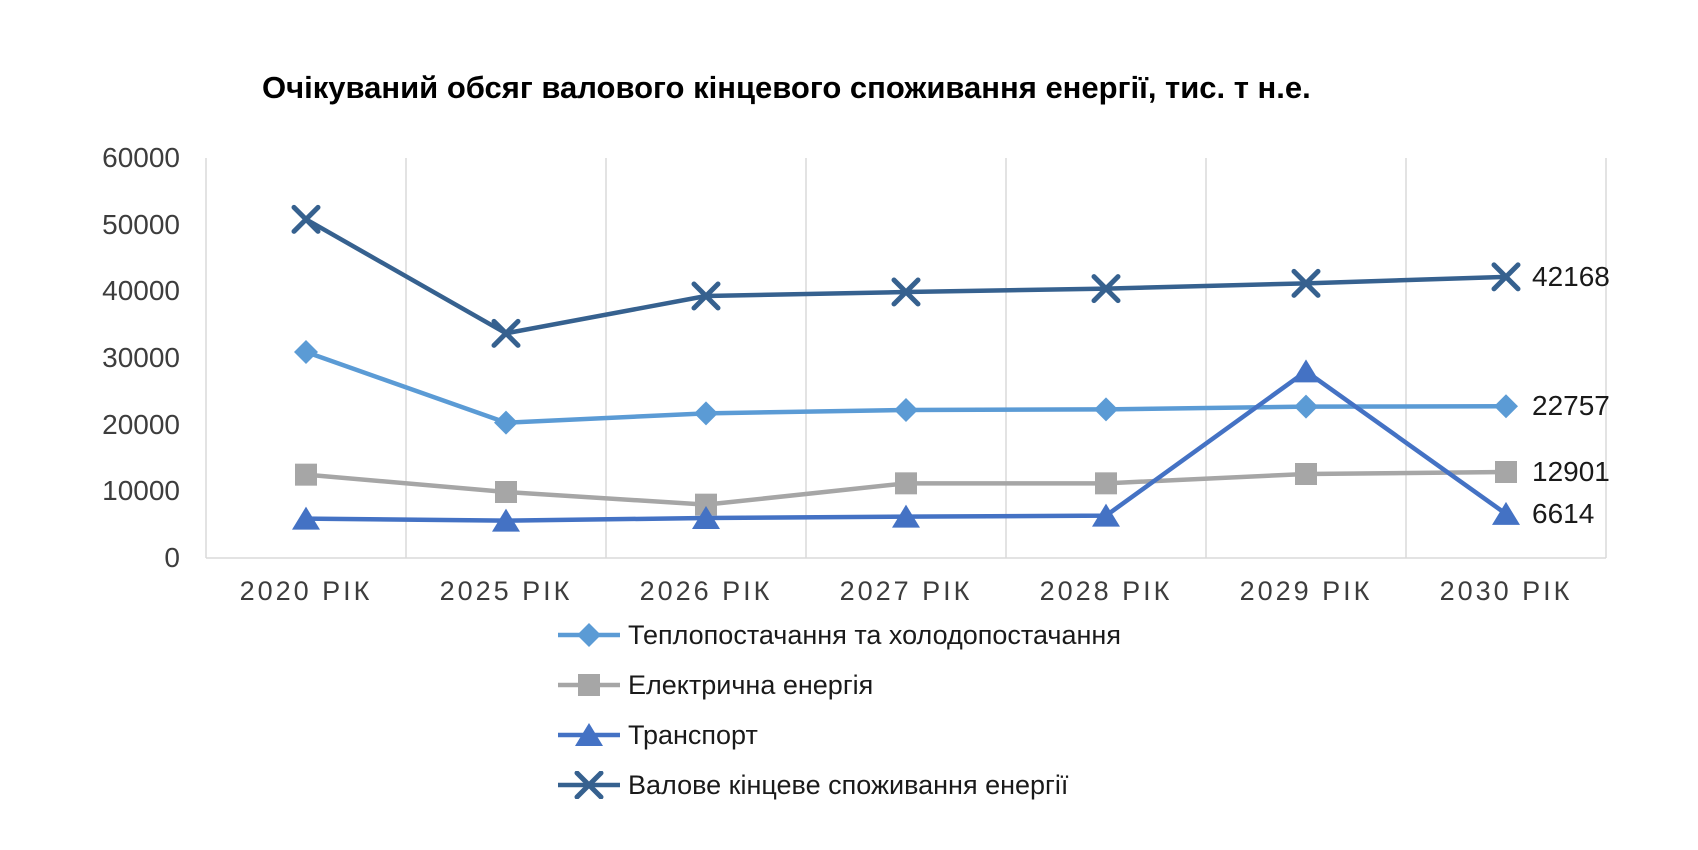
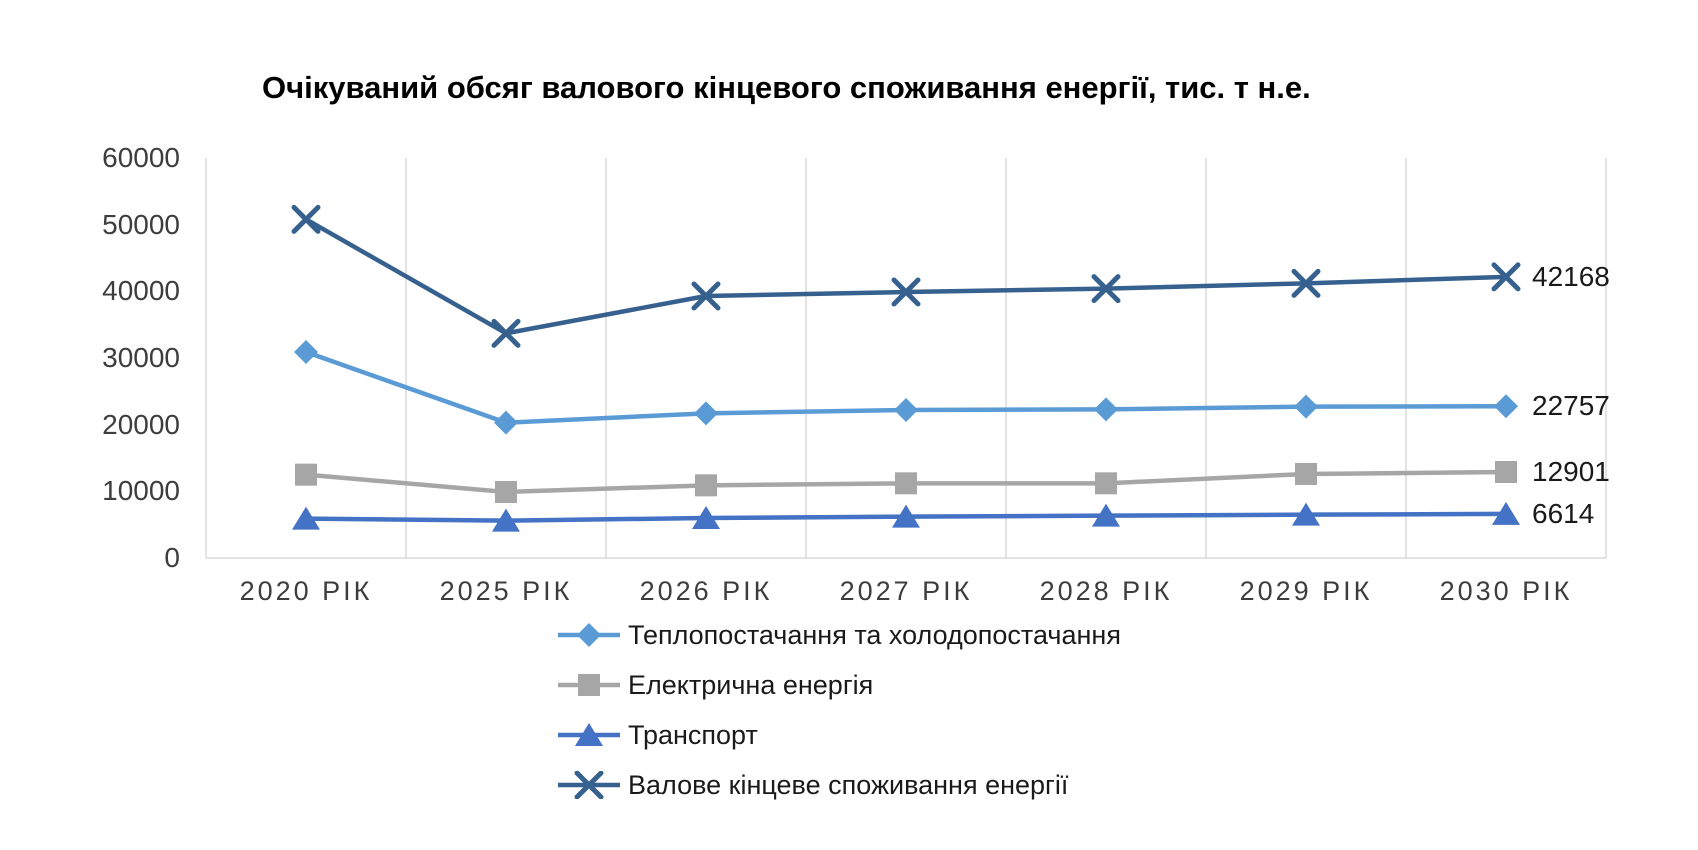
Електрична енергія/2026 РІК: 8000 -> 11000
Транспорт/2029 РІК: 28000 -> 6000
